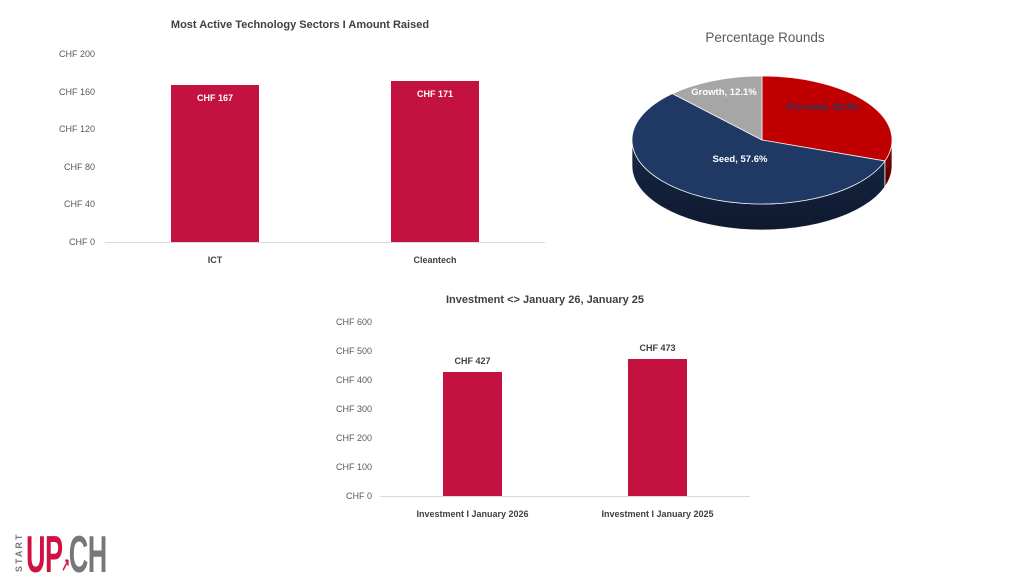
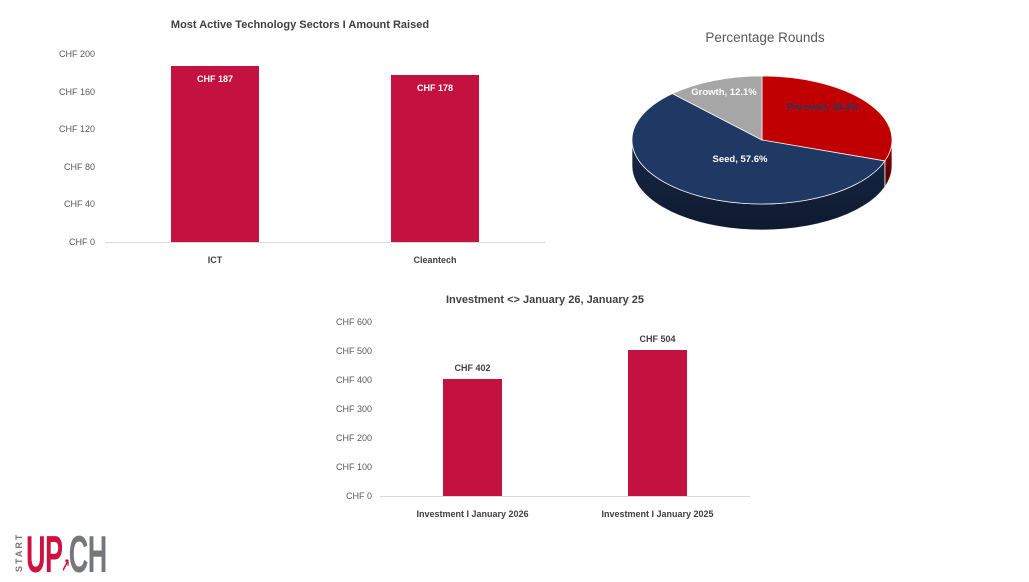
Most Active Technology Sectors I Amount Raised/ICT: 167 -> 187
Most Active Technology Sectors I Amount Raised/Cleantech: 171 -> 178
Investment <> January 26, January 25/Investment I January 2026: 427 -> 402
Investment <> January 26, January 25/Investment I January 2025: 473 -> 504
